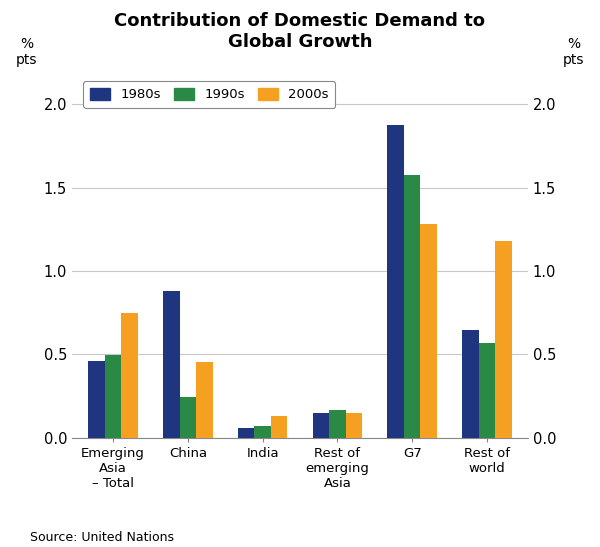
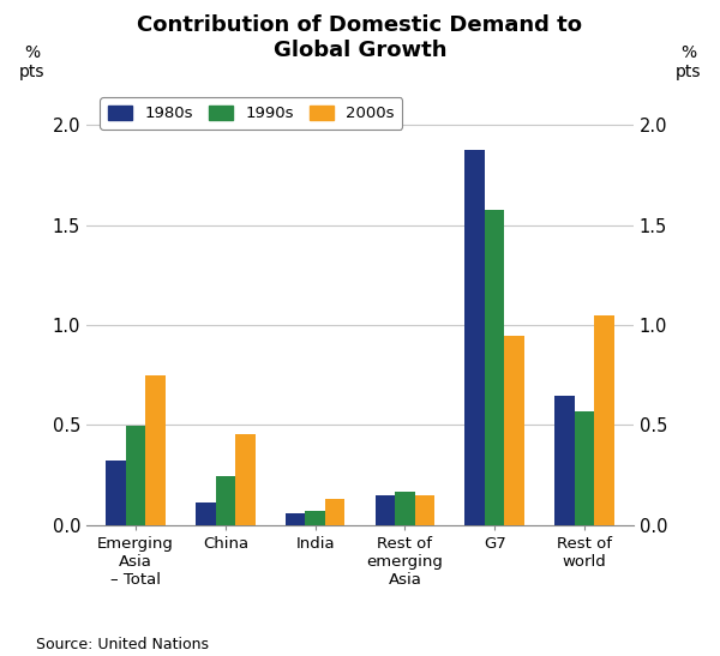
1980s/Emerging Asia – Total: 0.46 -> 0.32
1980s/China: 0.88 -> 0.11
2000s/G7: 1.28 -> 0.94
2000s/Rest of world: 1.18 -> 1.05
